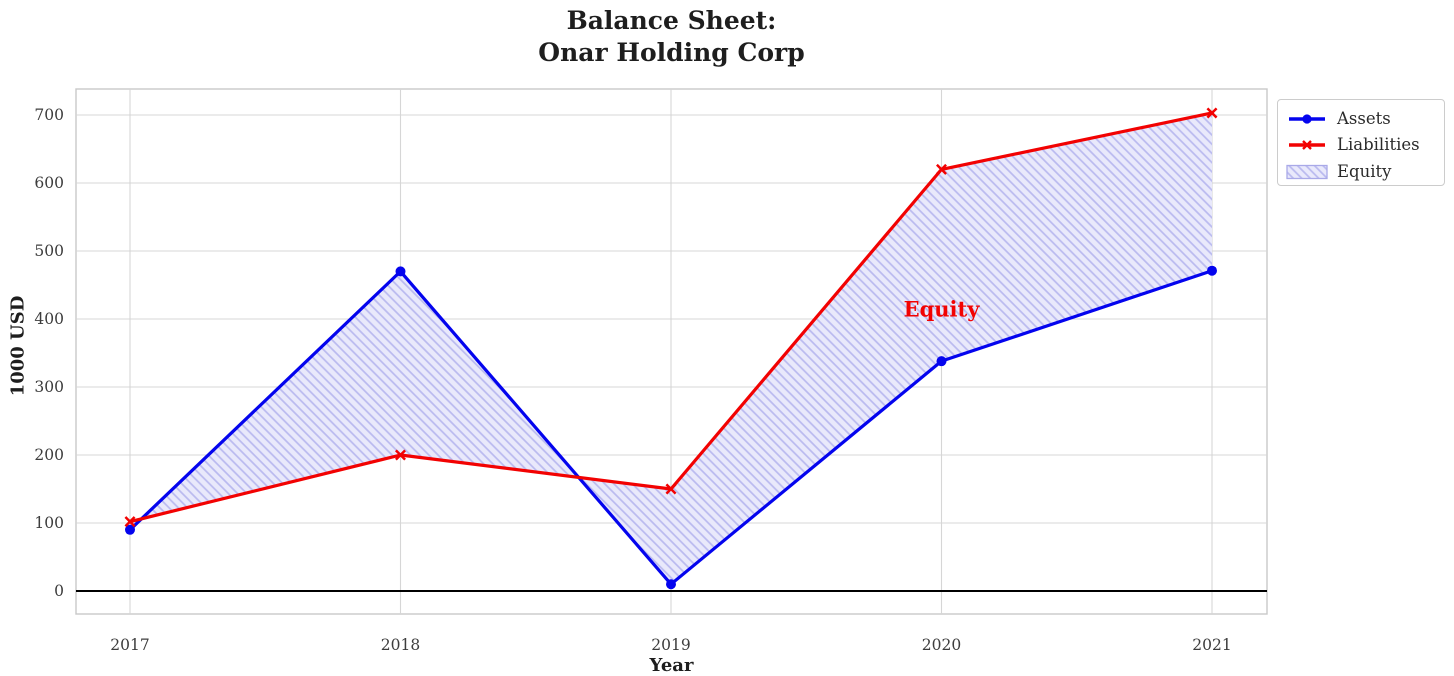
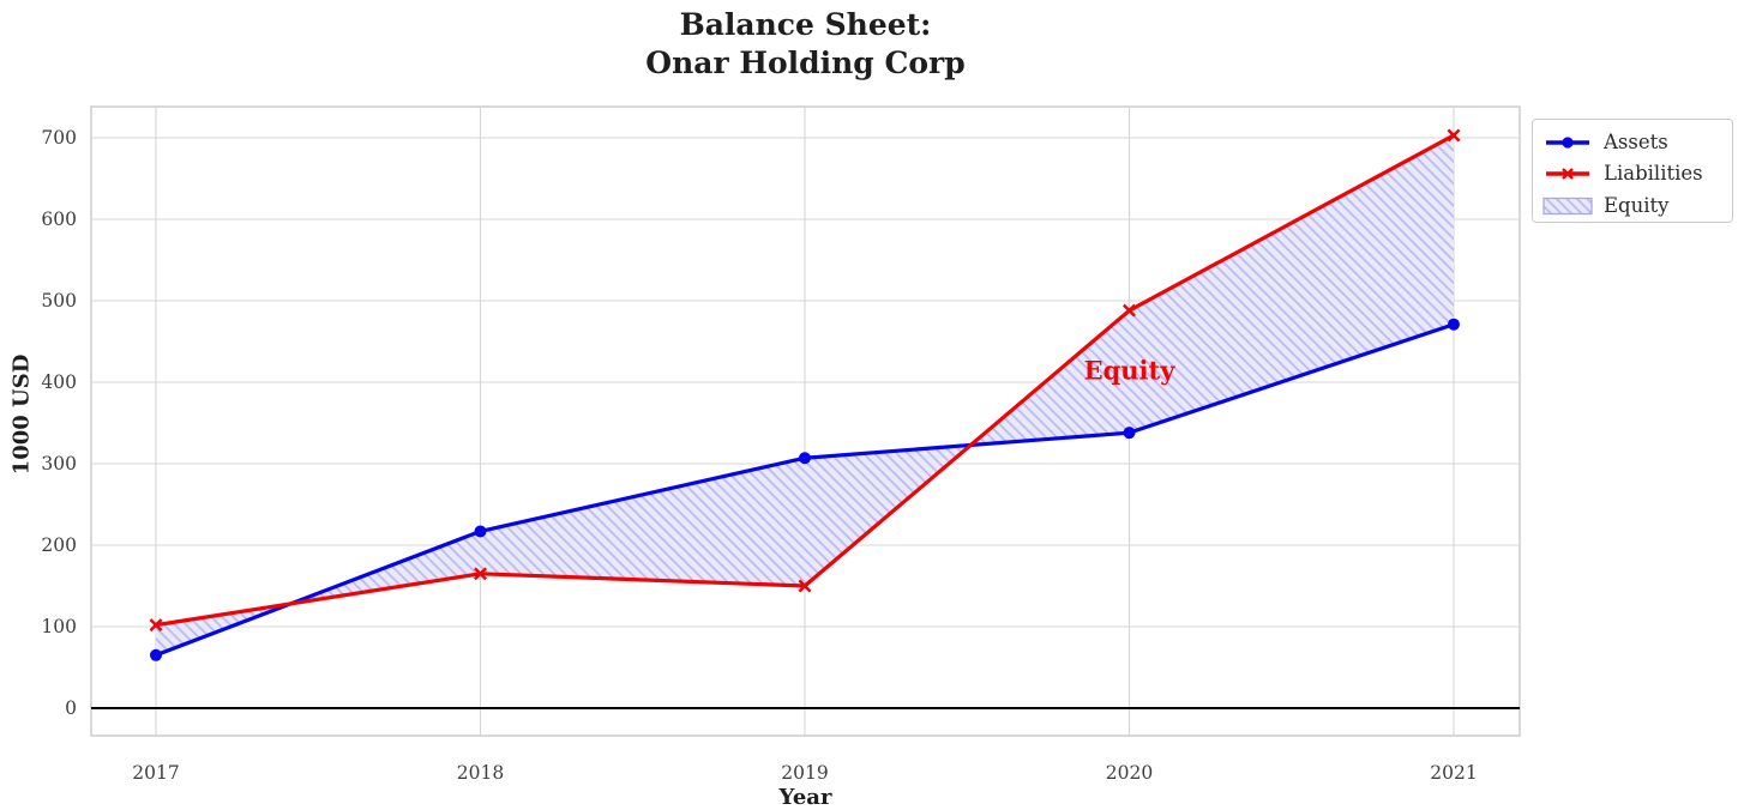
Assets/2017: 90 -> 60
Assets/2018: 470 -> 220
Liabilities/2018: 200 -> 160
Assets/2019: 10 -> 310
Liabilities/2020: 620 -> 490
